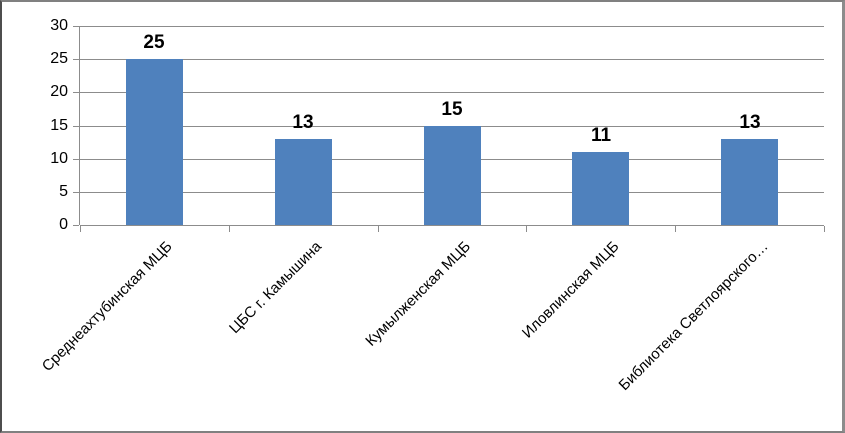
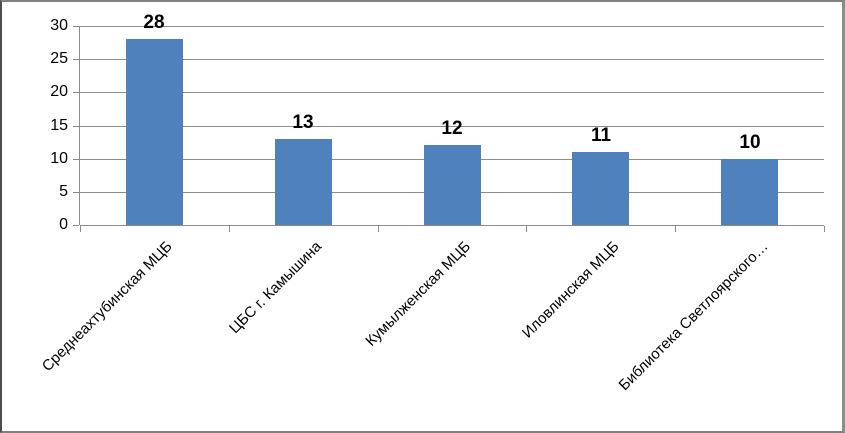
Среднеахтубинская МЦБ: 25 -> 28
Кумылженская МЦБ: 15 -> 12
Библиотека Светлоярского…: 13 -> 10
